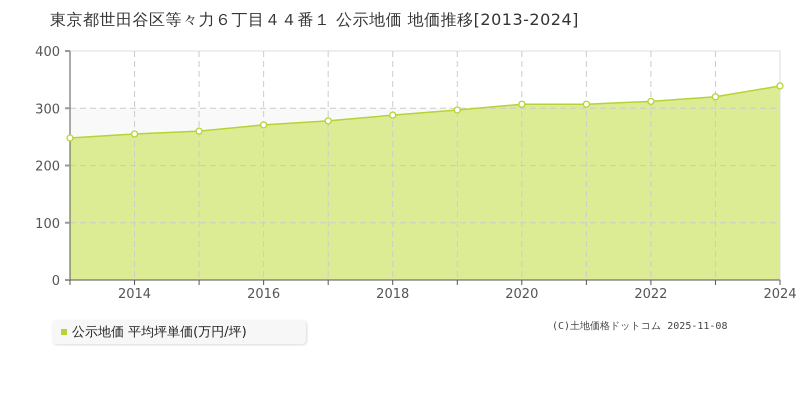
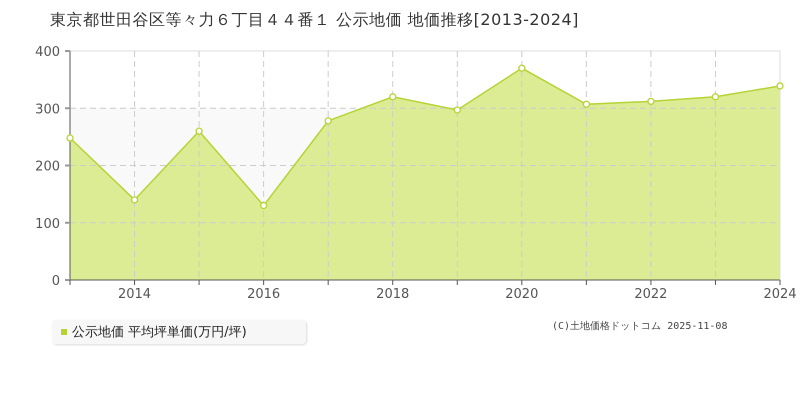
2014: 260 -> 140
2016: 270 -> 130
2018: 290 -> 320
2020: 310 -> 370
